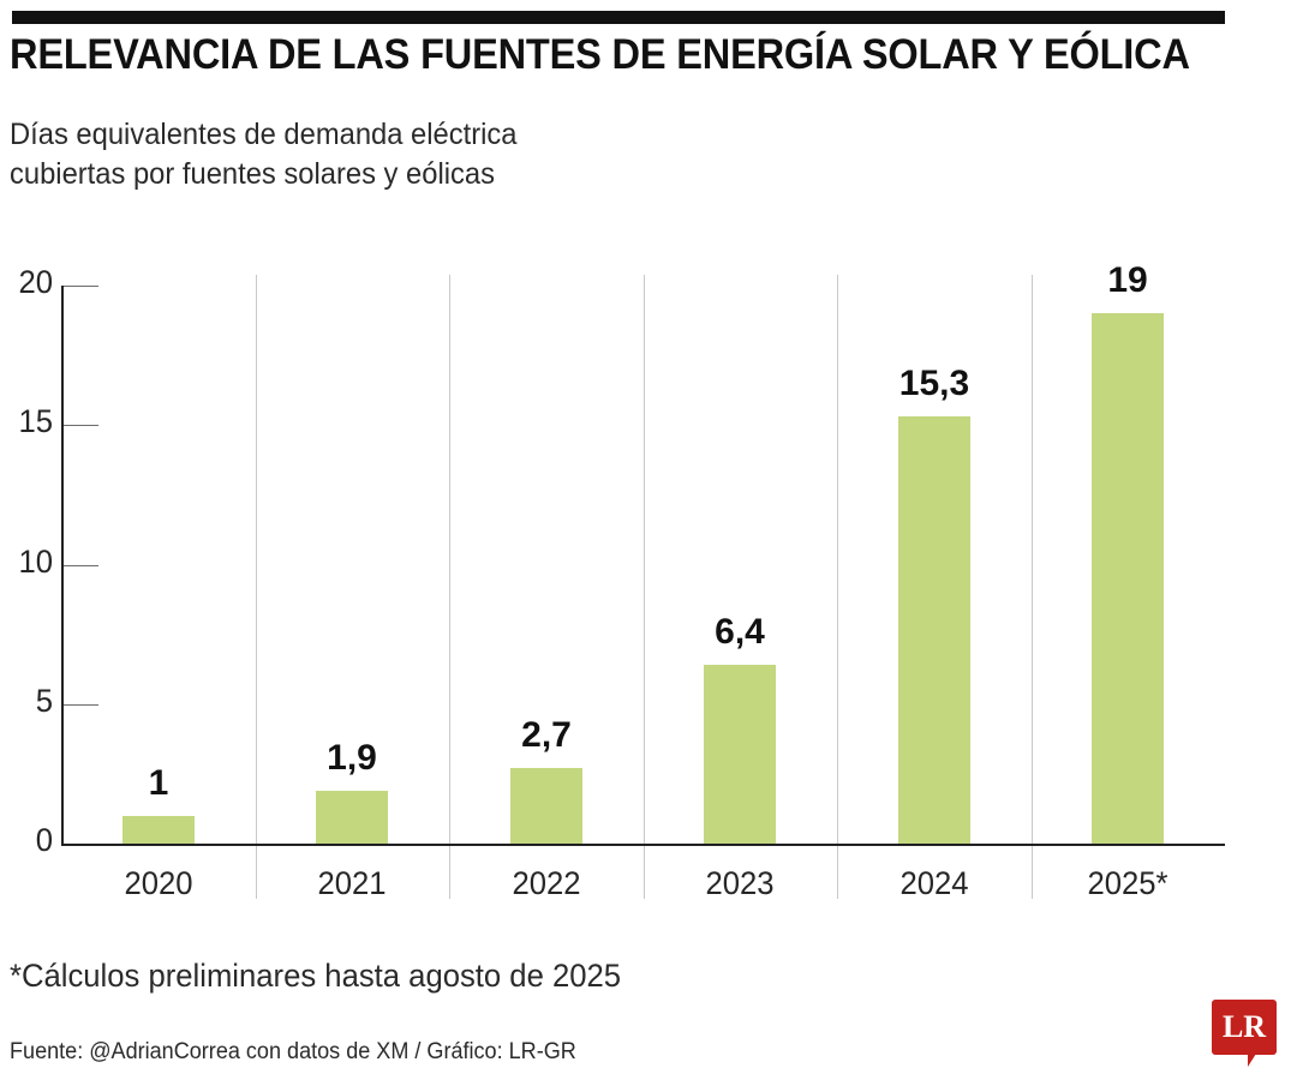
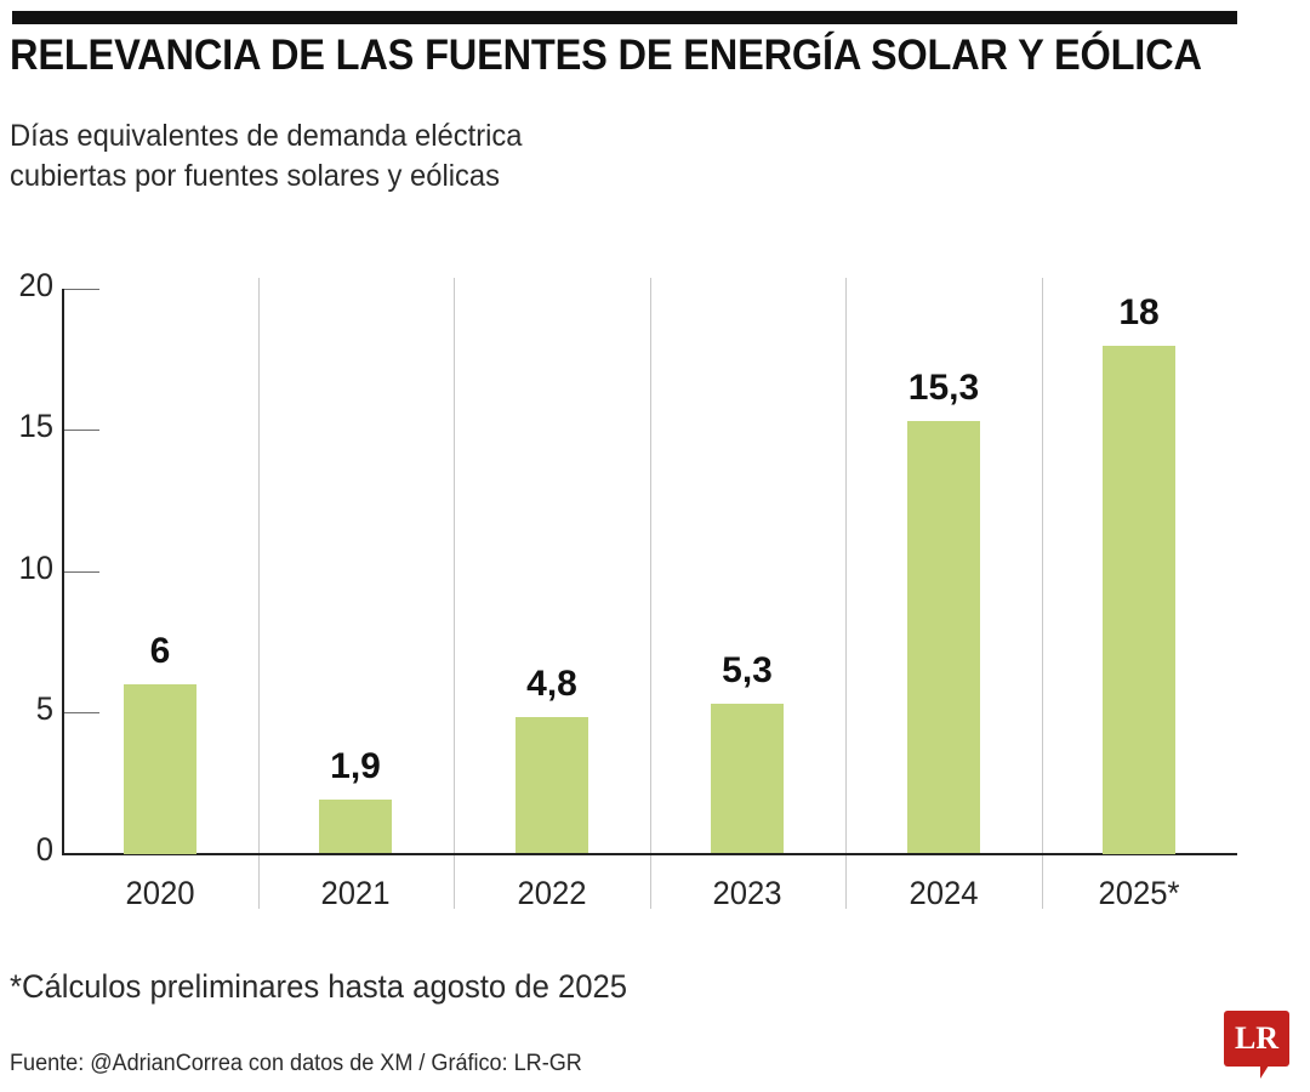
2020: 1 -> 6
2022: 2,7 -> 4,8
2023: 6,4 -> 5,3
2025*: 19 -> 18
